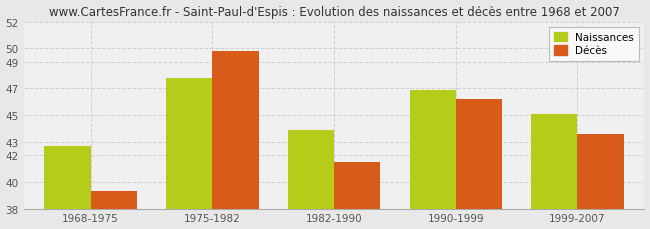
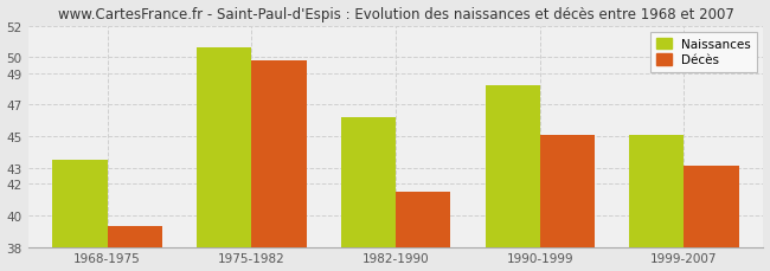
Naissances/1968-1975: 42.7 -> 43.5
Naissances/1975-1982: 47.8 -> 50.6
Naissances/1982-1990: 43.9 -> 46.2
Naissances/1990-1999: 46.9 -> 48.2
Décès/1990-1999: 46.2 -> 45.1
Décès/1999-2007: 43.6 -> 43.1
